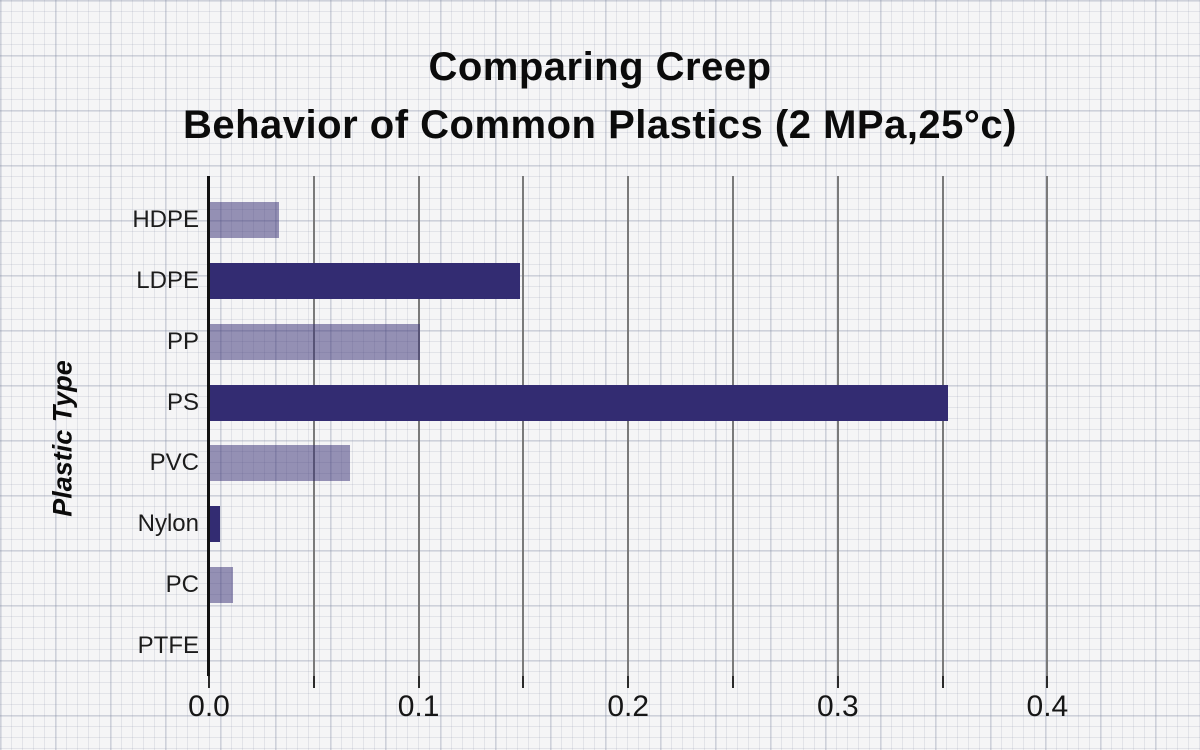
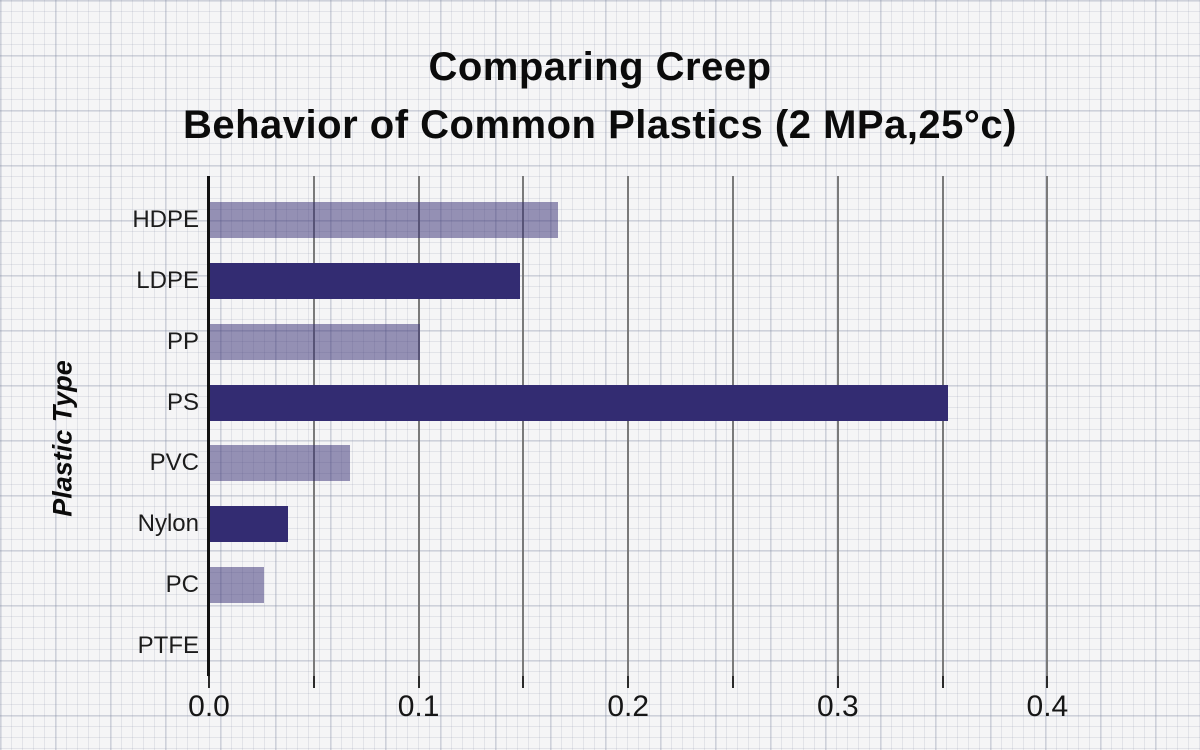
HDPE: 0.033 -> 0.166
Nylon: 0.005 -> 0.037
PC: 0.011 -> 0.026
